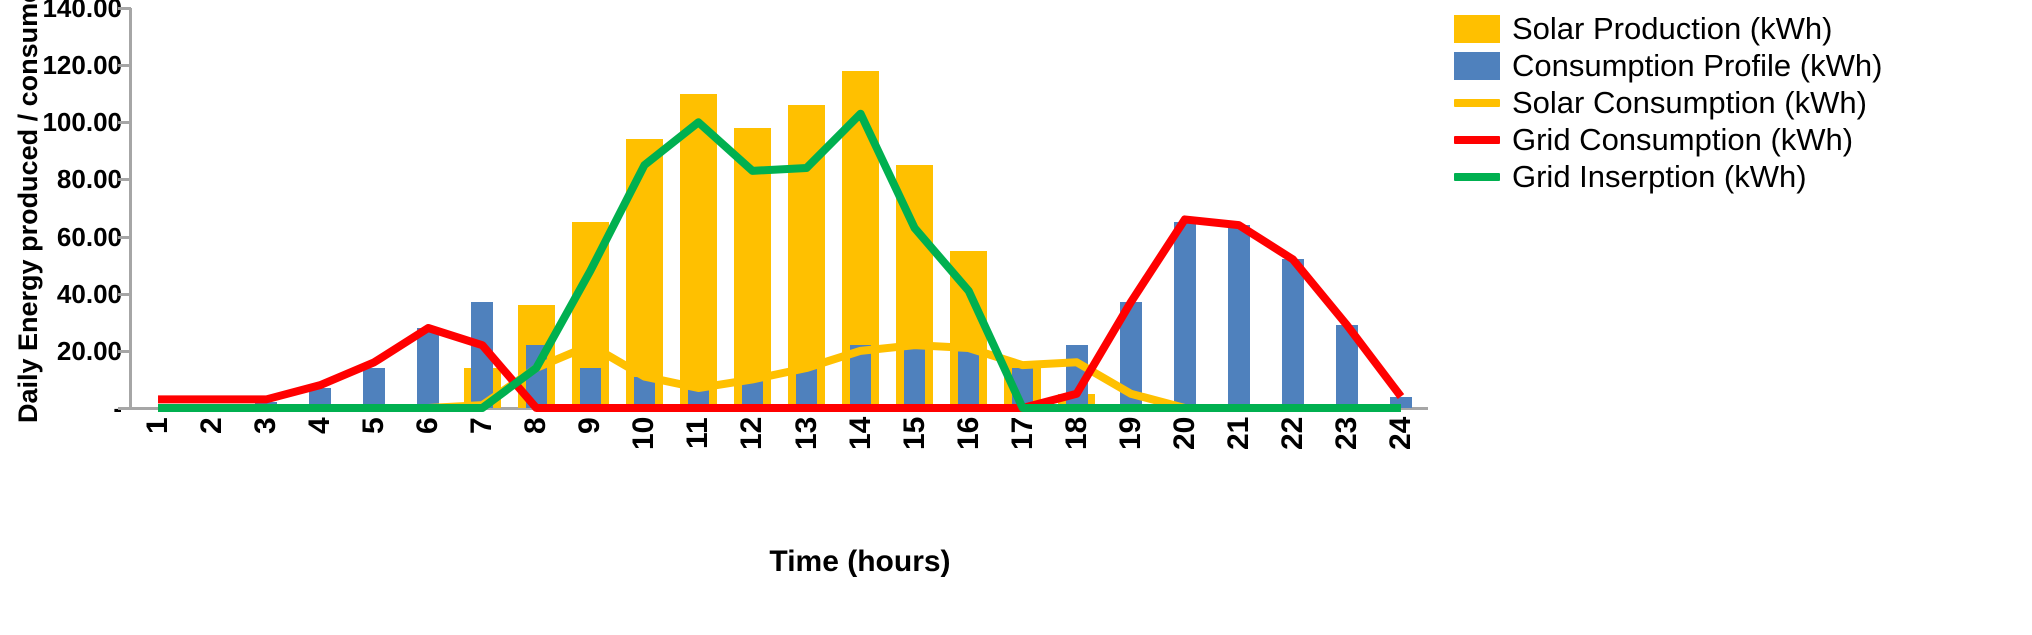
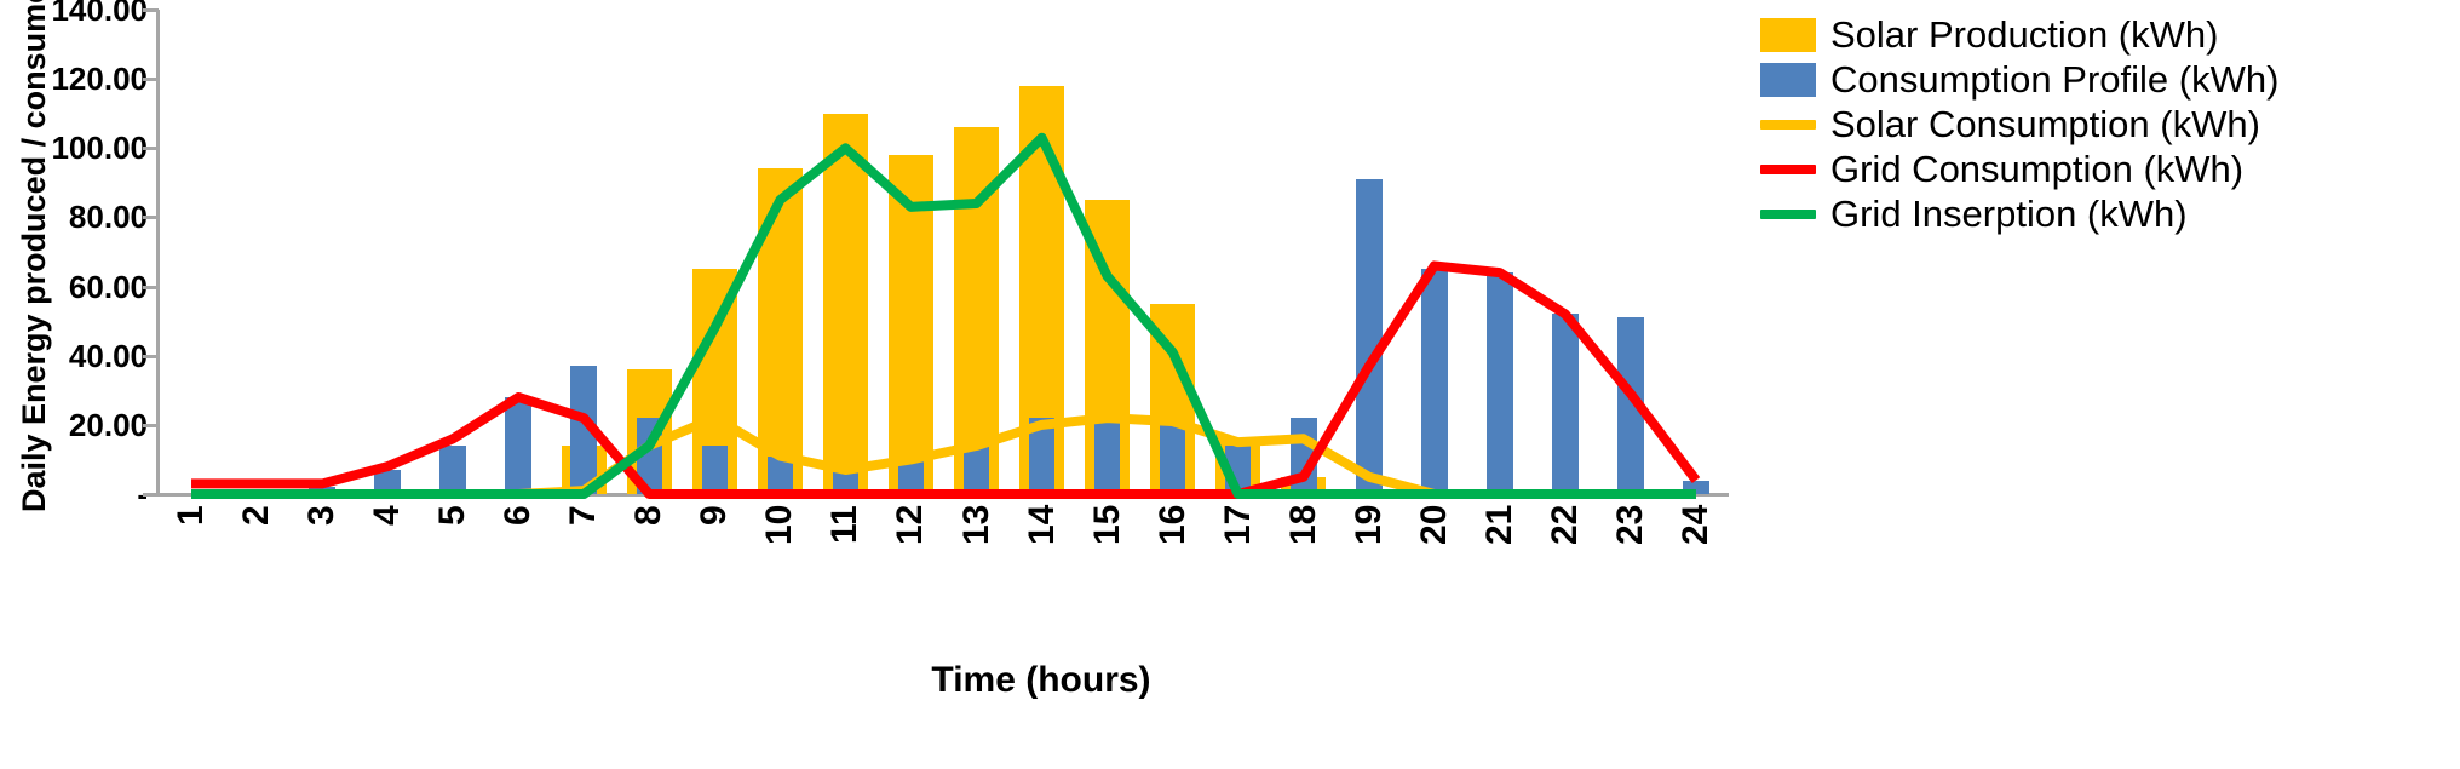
Consumption Profile (kWh)/19: 37 -> 91
Consumption Profile (kWh)/23: 29 -> 51
